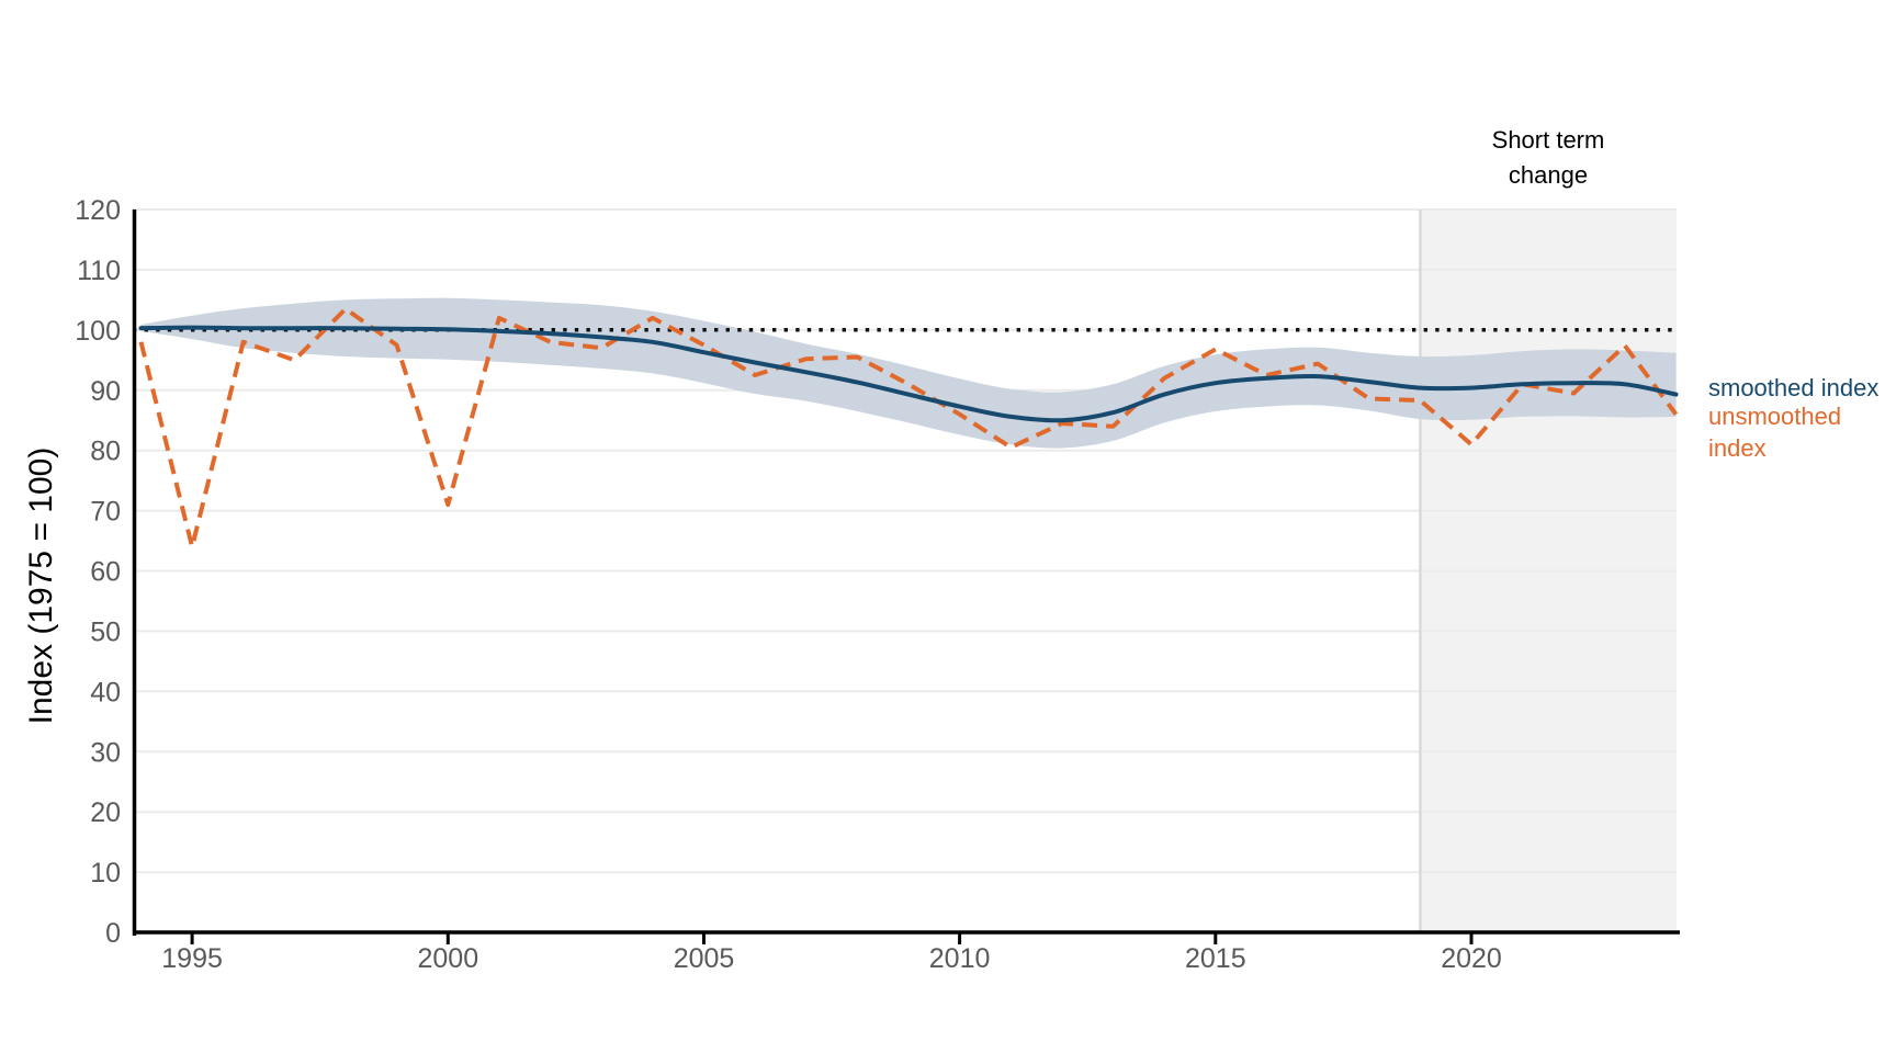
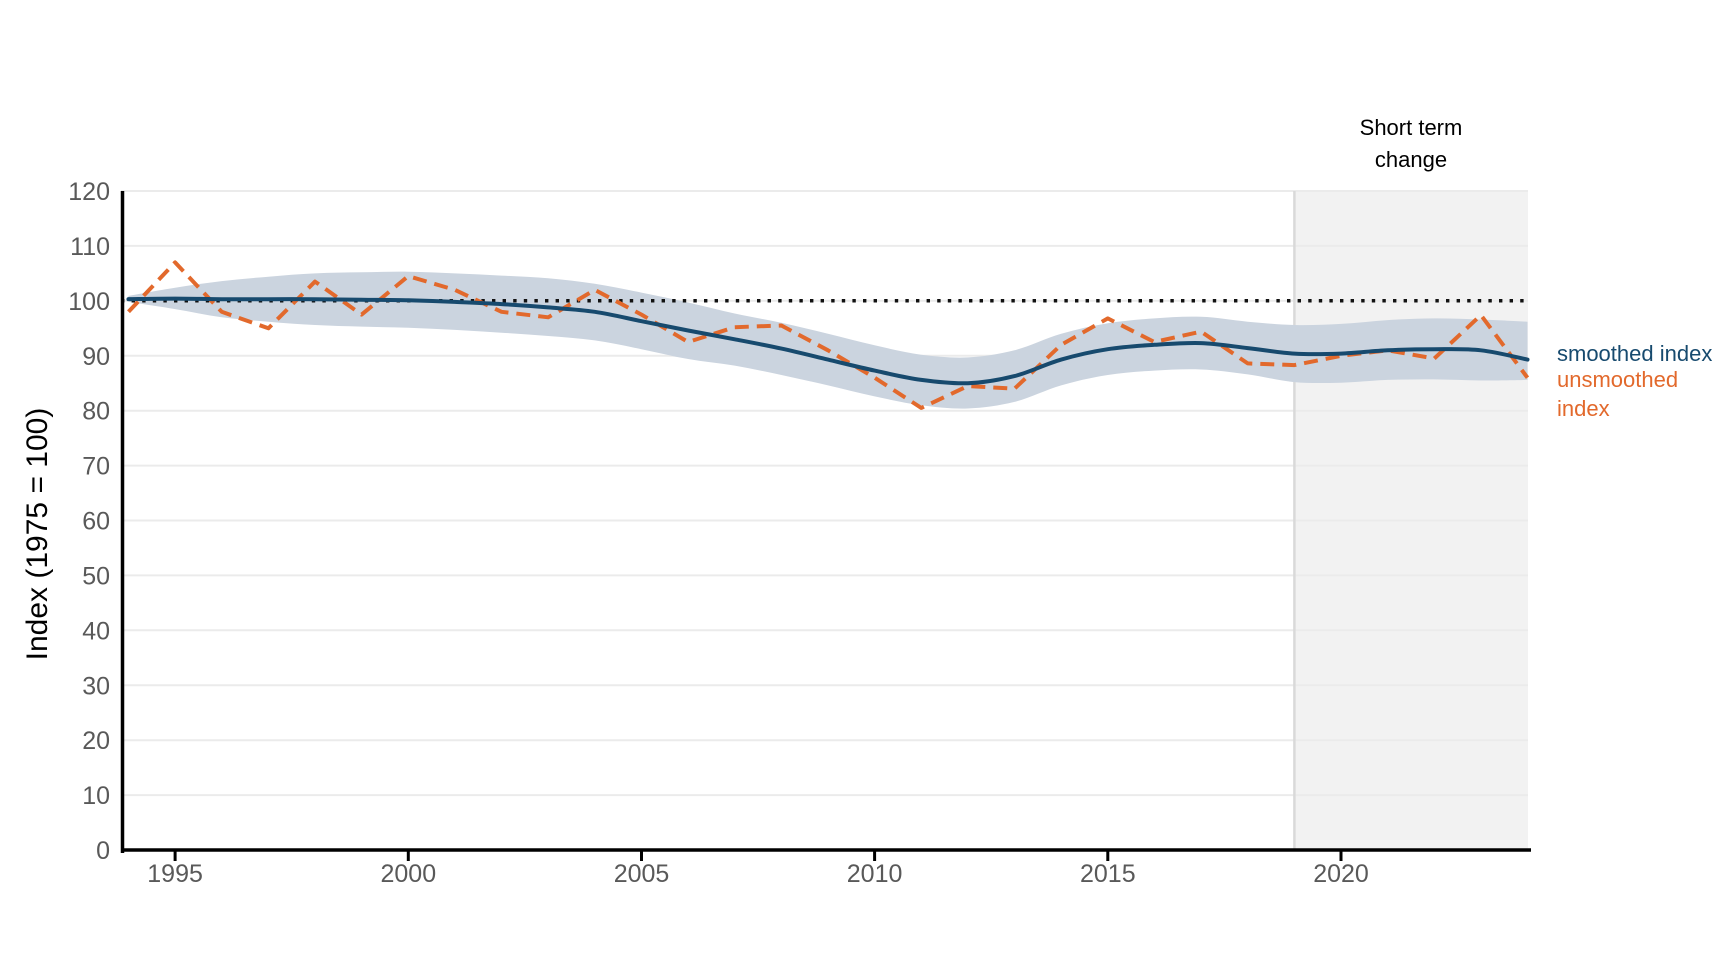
unsmoothed index/1995: 64 -> 107
unsmoothed index/2000: 71 -> 104
unsmoothed index/2020: 81 -> 90
